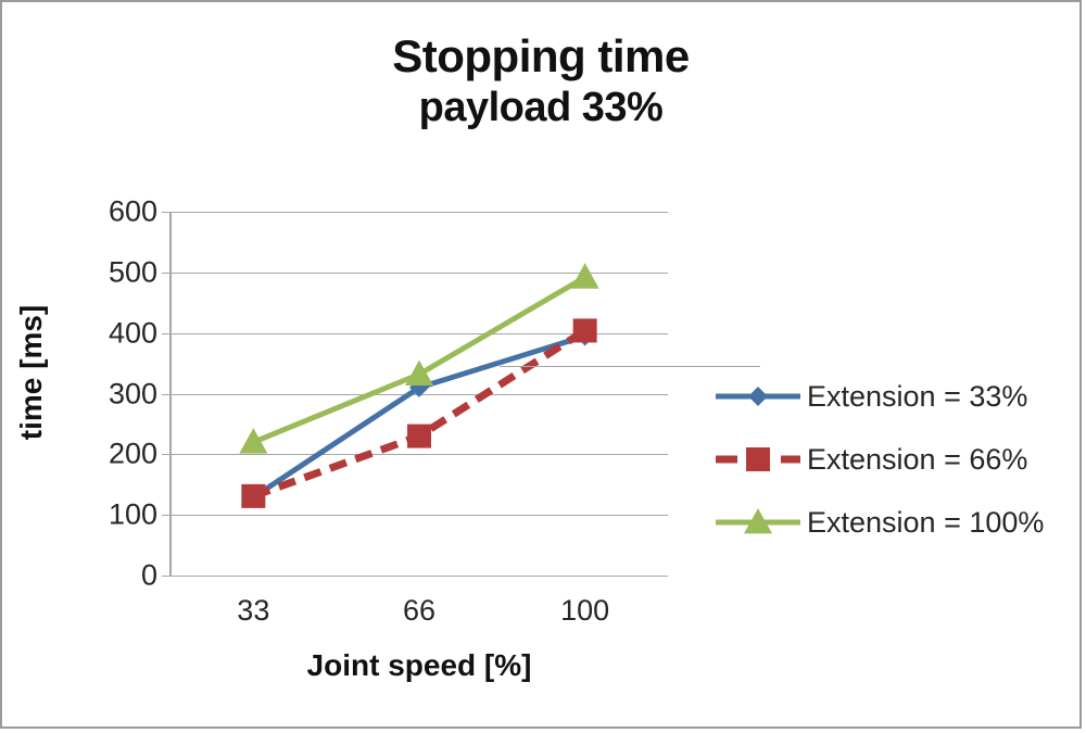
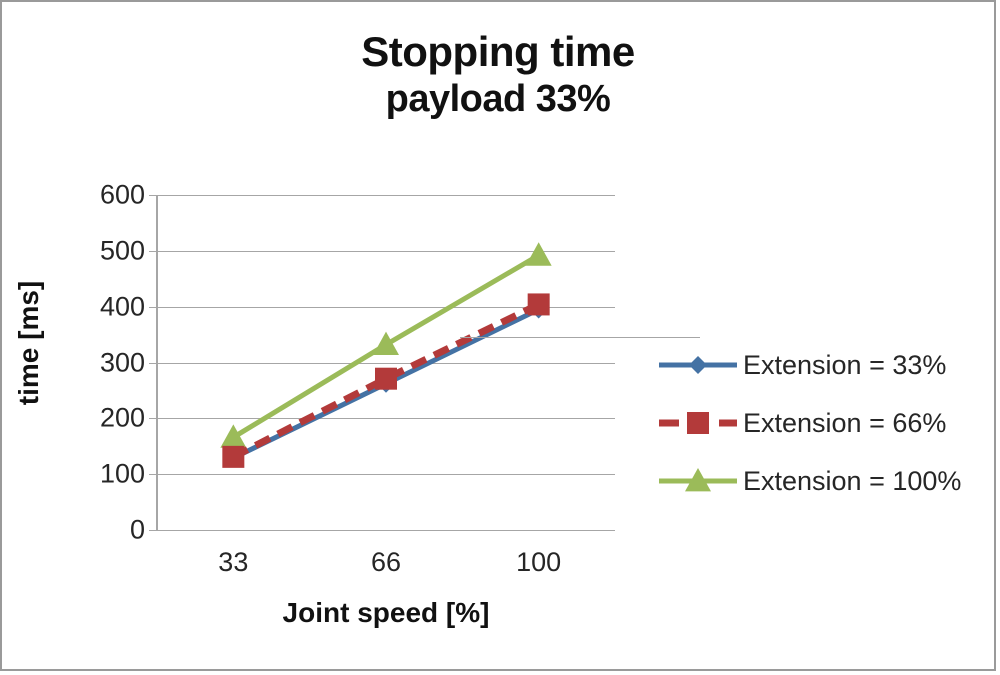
Extension = 100%/33: 220 -> 170
Extension = 33%/66: 310 -> 260
Extension = 66%/66: 230 -> 270
